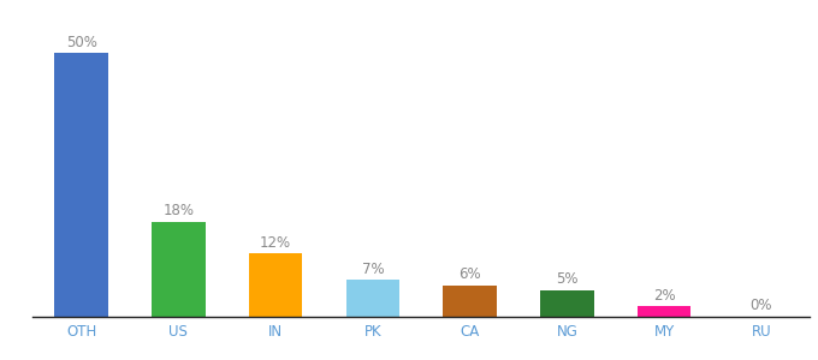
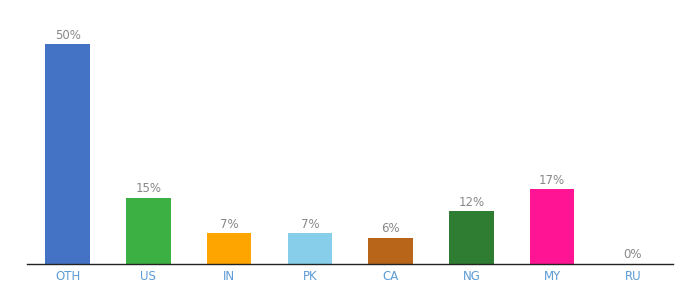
US: 18% -> 15%
IN: 12% -> 7%
NG: 5% -> 12%
MY: 2% -> 17%
